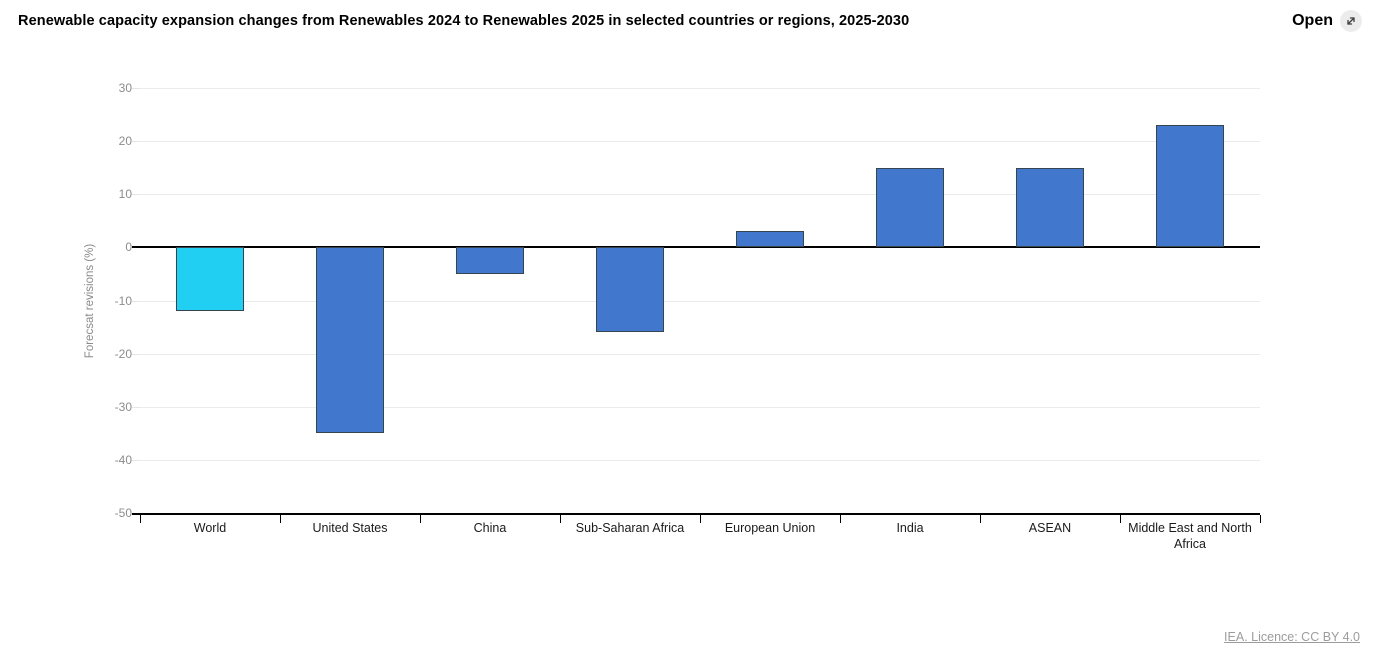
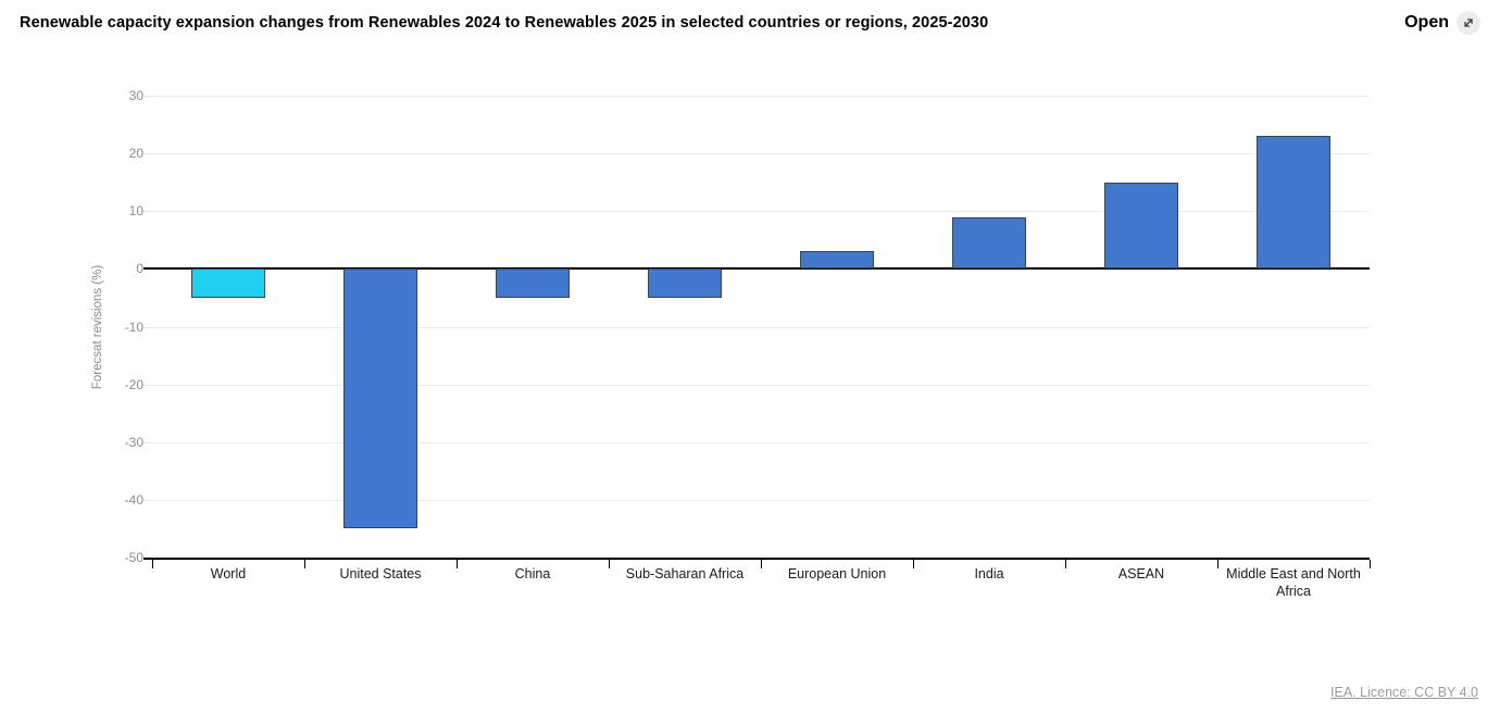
World: -12 -> -5
United States: -35 -> -45
Sub-Saharan Africa: -16 -> -5
India: 15 -> 9
